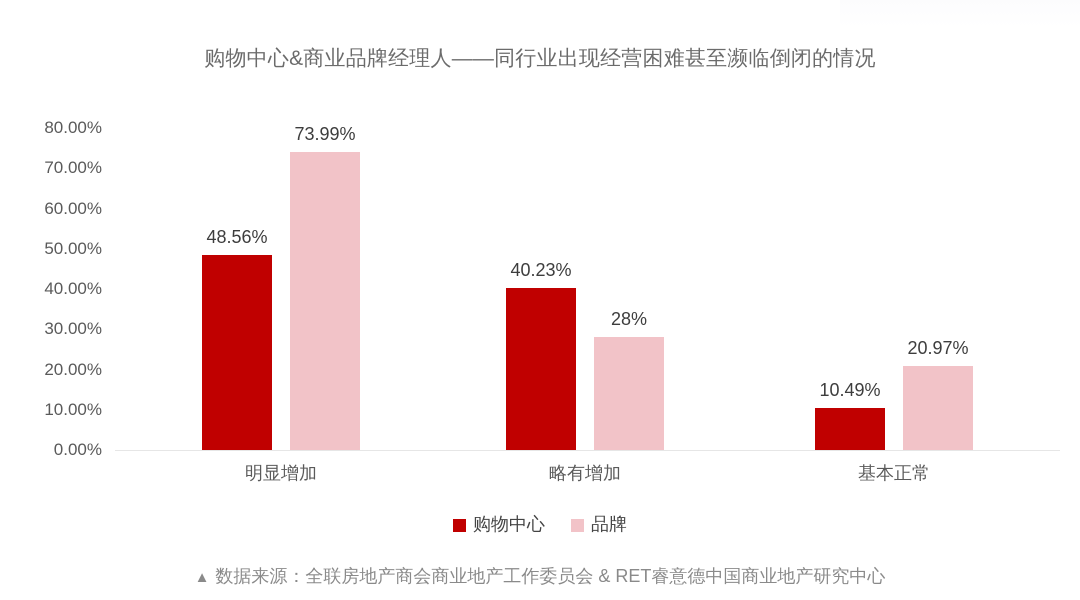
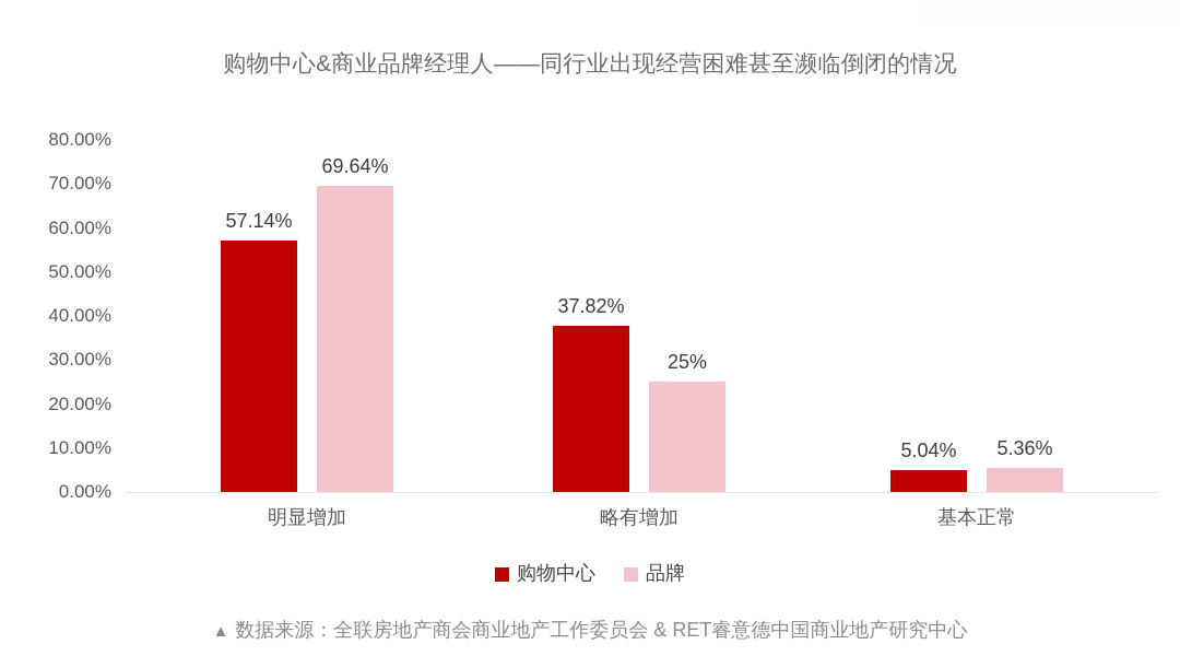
购物中心/明显增加: 48.56% -> 57.14%
品牌/明显增加: 73.99% -> 69.64%
购物中心/略有增加: 40.23% -> 37.82%
品牌/略有增加: 28% -> 25%
购物中心/基本正常: 10.49% -> 5.04%
品牌/基本正常: 20.97% -> 5.36%
